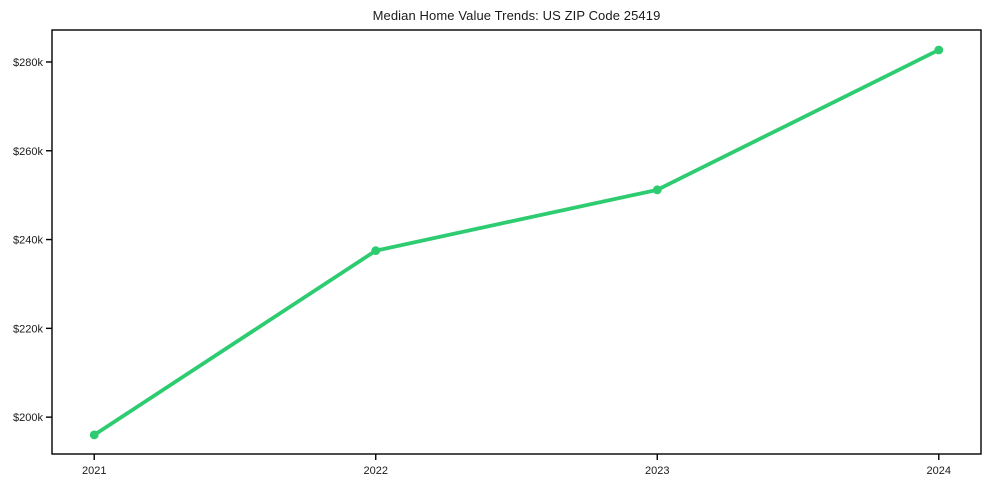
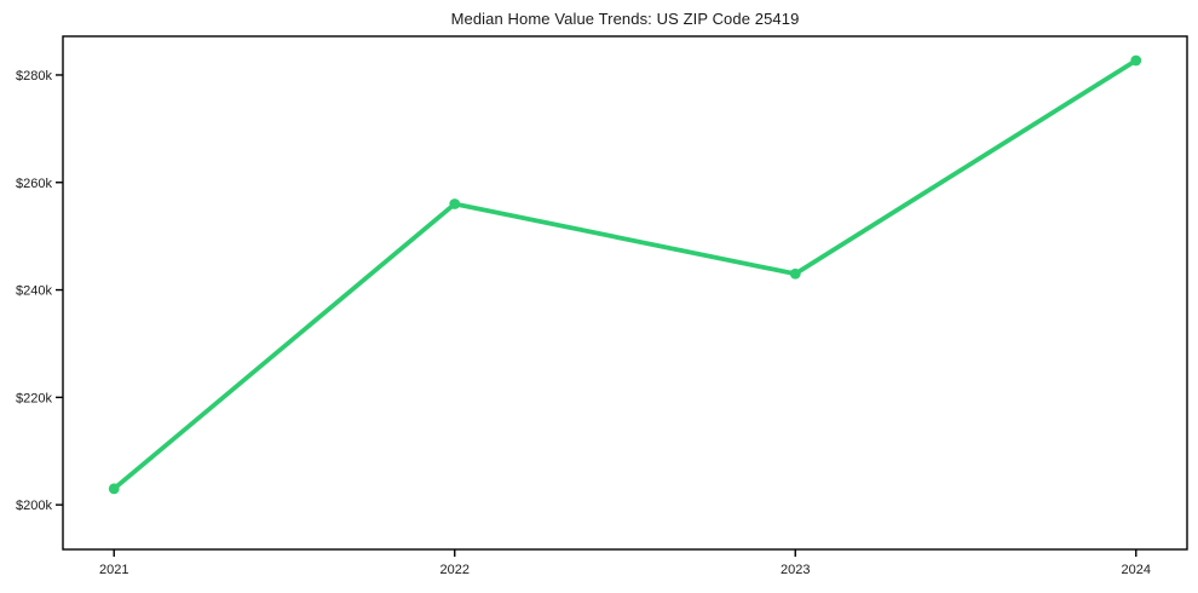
2021: $196k -> $203k
2022: $238k -> $256k
2023: $251k -> $243k
